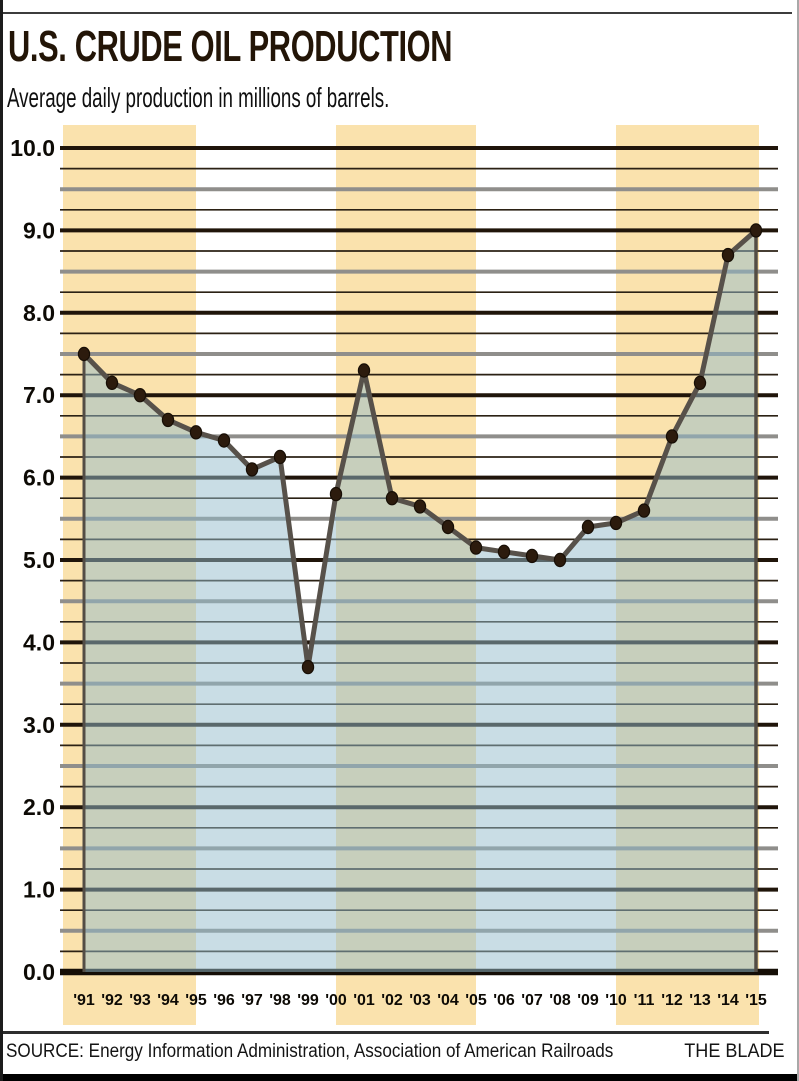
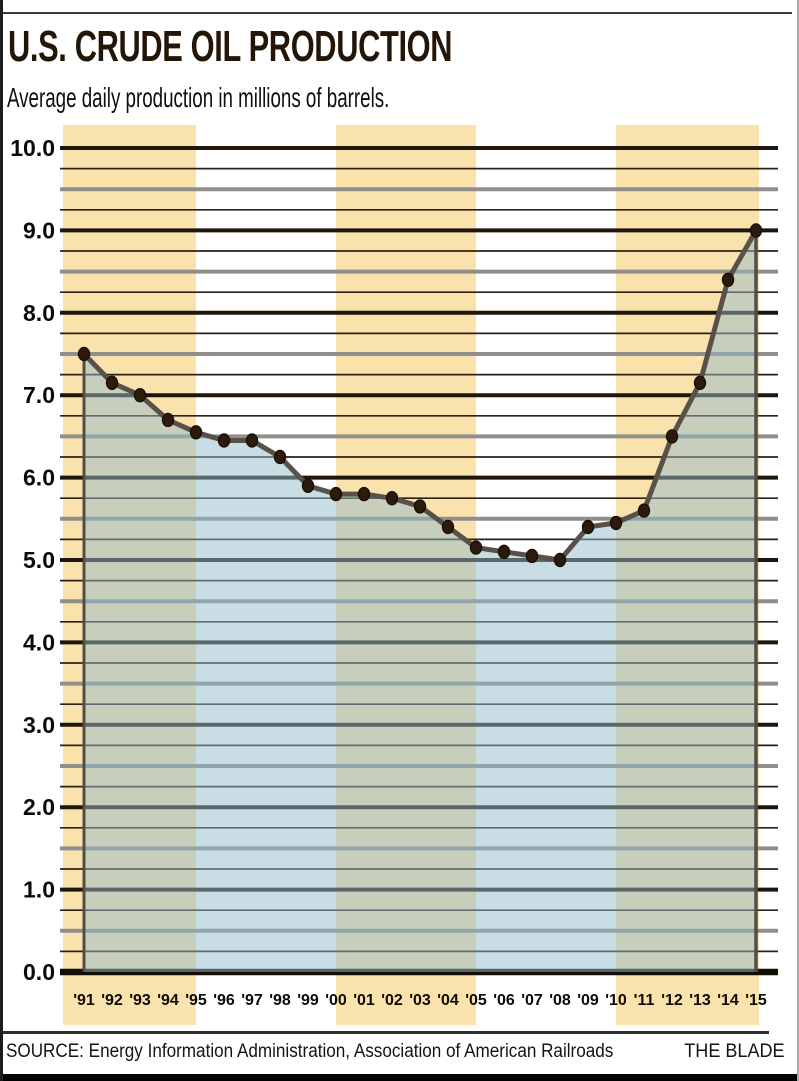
'97: 6.1 -> 6.5
'99: 3.7 -> 5.9
'01: 7.3 -> 5.8
'14: 8.7 -> 8.4
